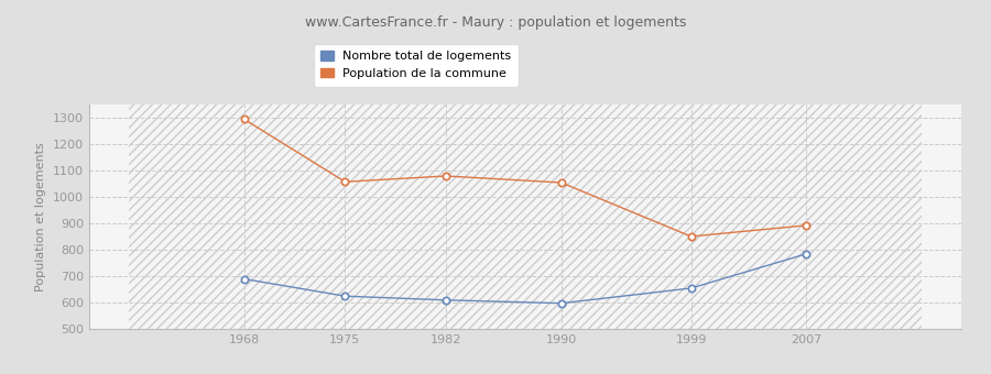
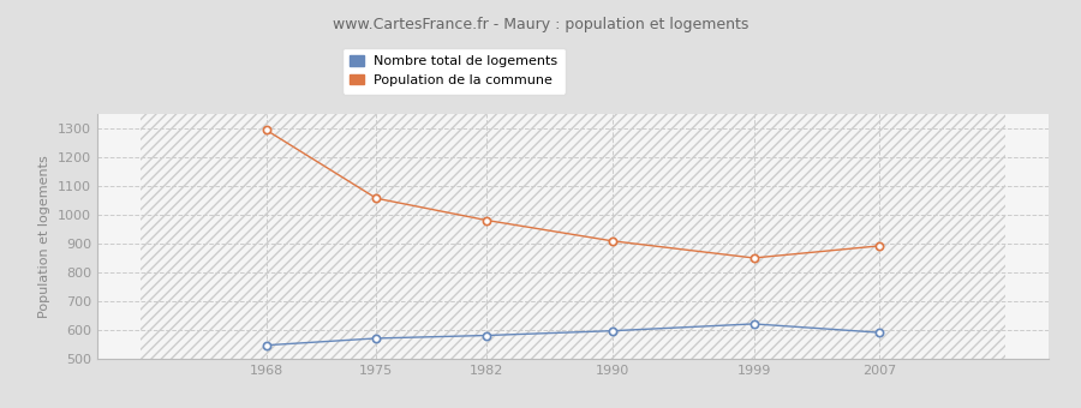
Nombre total de logements/1968: 690 -> 548
Nombre total de logements/1975: 625 -> 572
Nombre total de logements/1982: 610 -> 582
Population de la commune/1982: 1080 -> 982
Population de la commune/1990: 1055 -> 910
Nombre total de logements/1999: 655 -> 622
Nombre total de logements/2007: 785 -> 592
